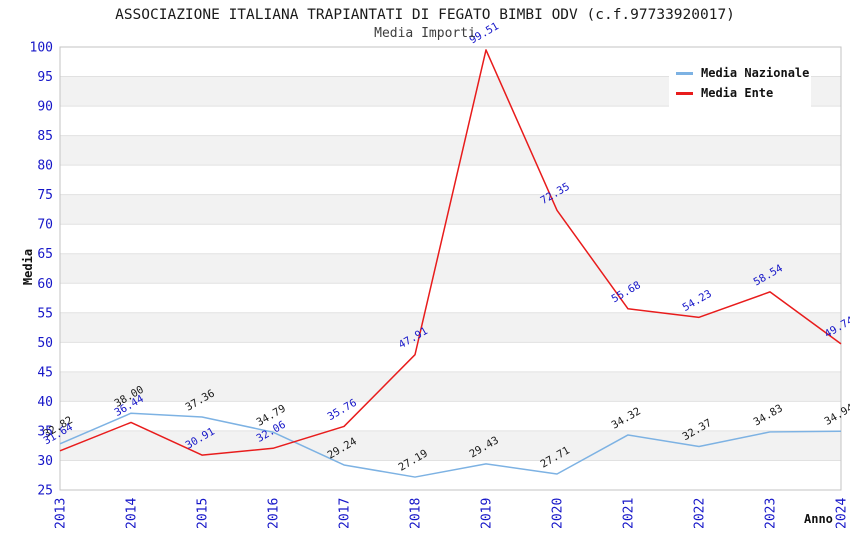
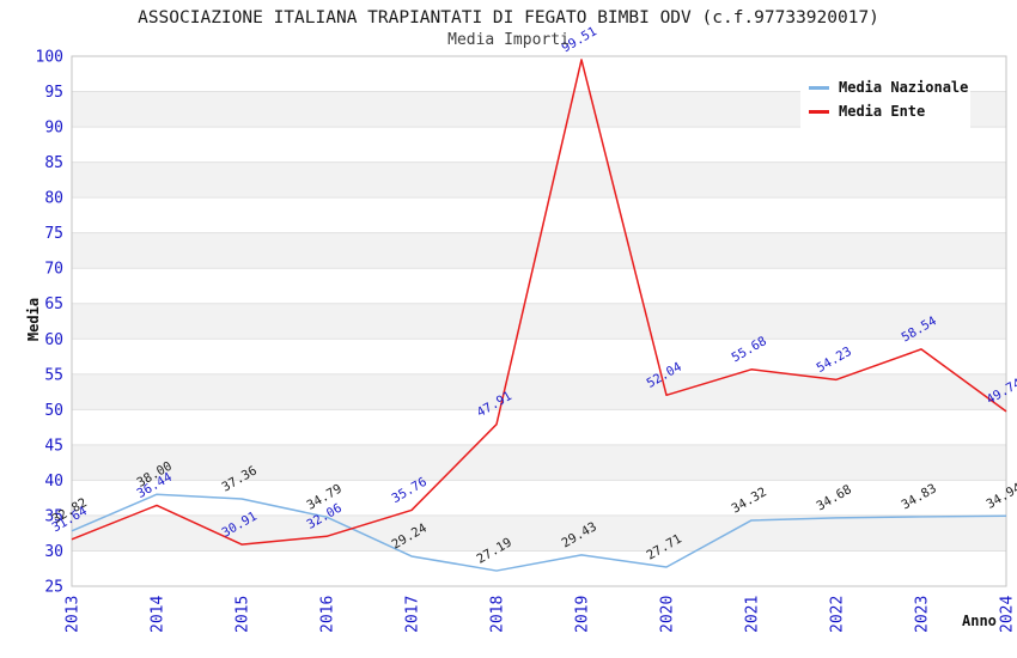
Media Ente/2020: 72.35 -> 52.04
Media Nazionale/2022: 32.37 -> 34.68
